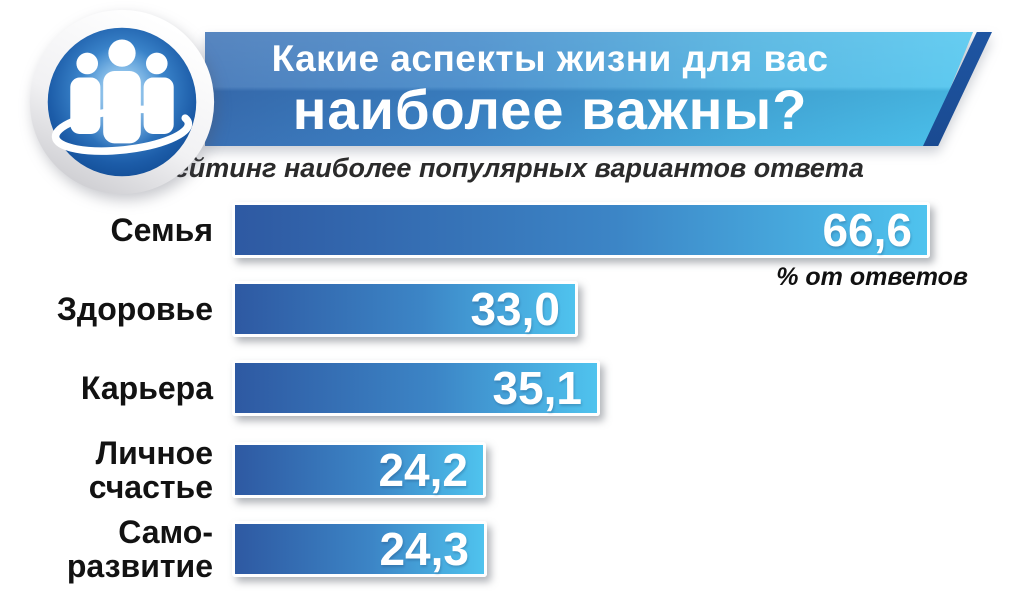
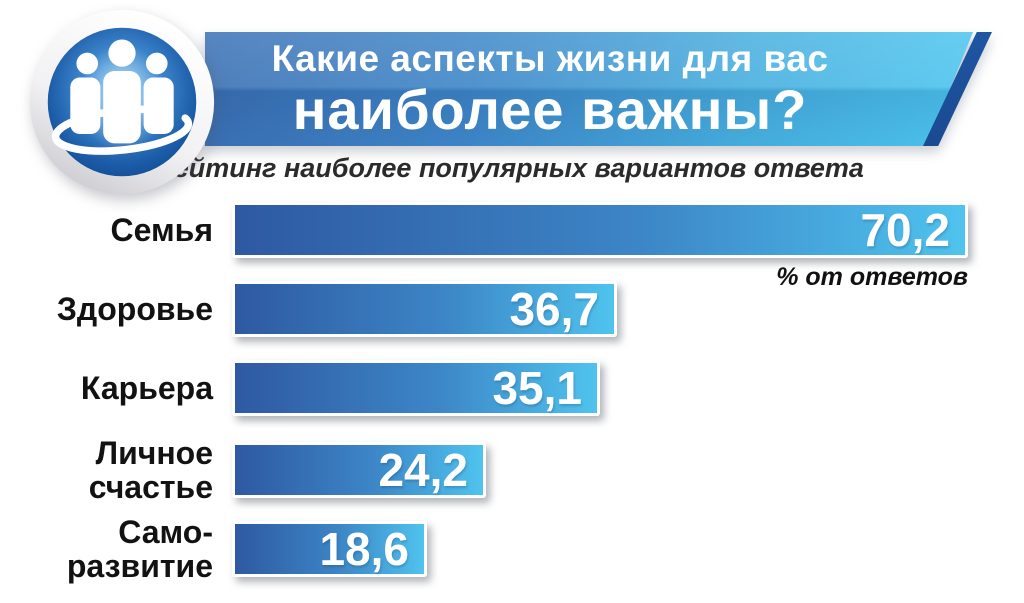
Семья: 66,6 -> 70,2
Здоровье: 33,0 -> 36,7
Само-развитие: 24,3 -> 18,6
